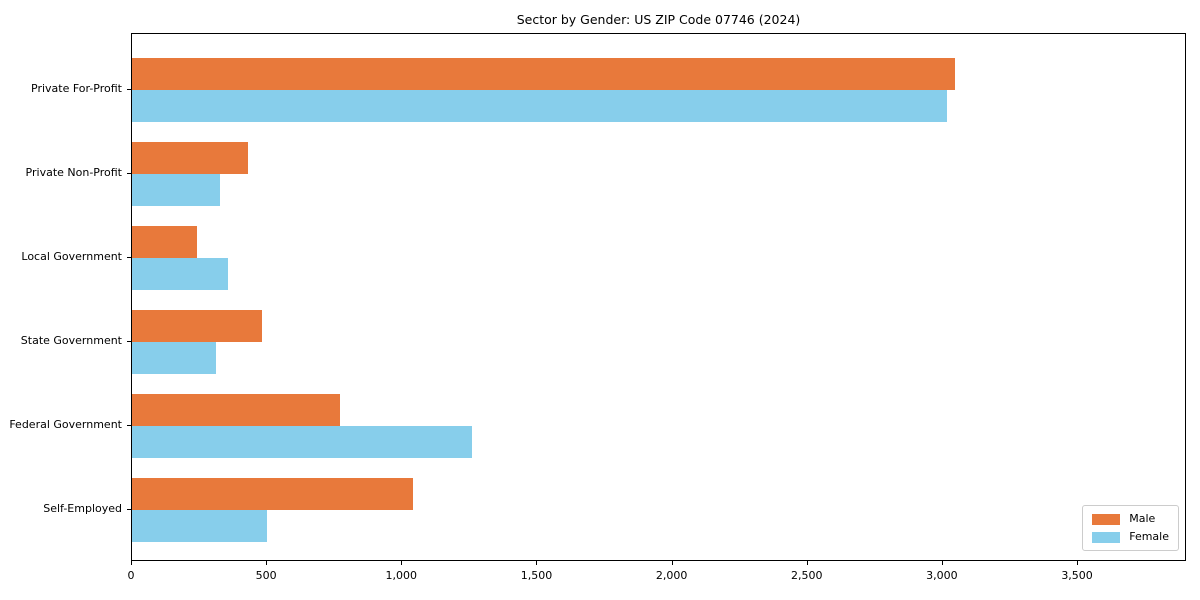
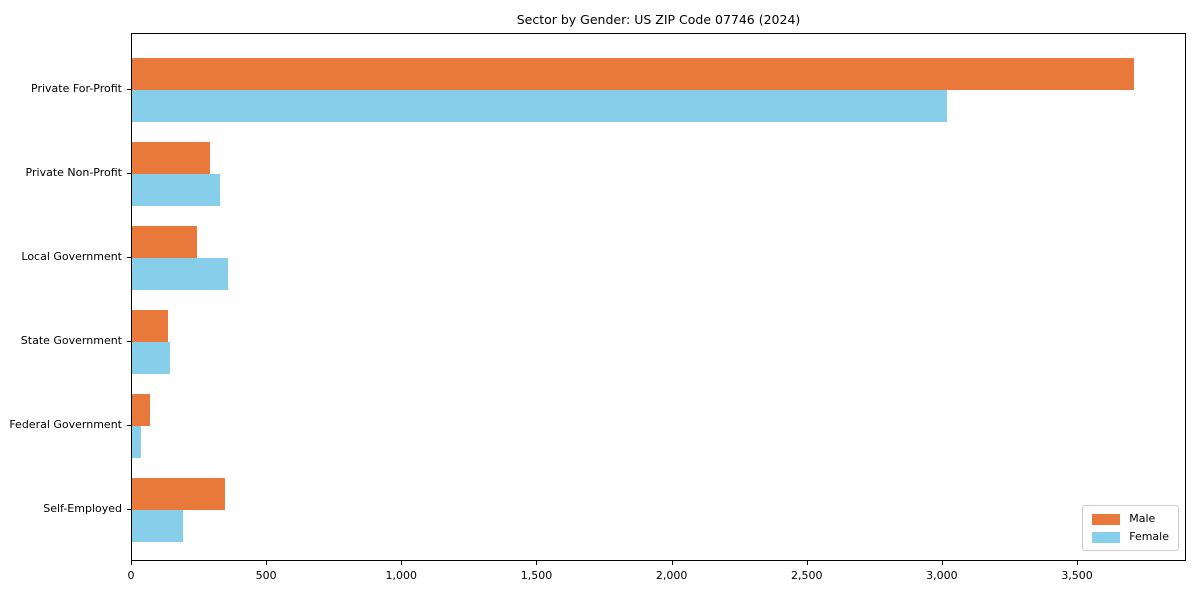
Male/Private For-Profit: 3050 -> 3710
Male/Private Non-Profit: 430 -> 290
Male/State Government: 480 -> 130
Female/State Government: 310 -> 140
Male/Federal Government: 770 -> 70
Female/Federal Government: 1260 -> 30
Male/Self-Employed: 1040 -> 340
Female/Self-Employed: 500 -> 190
